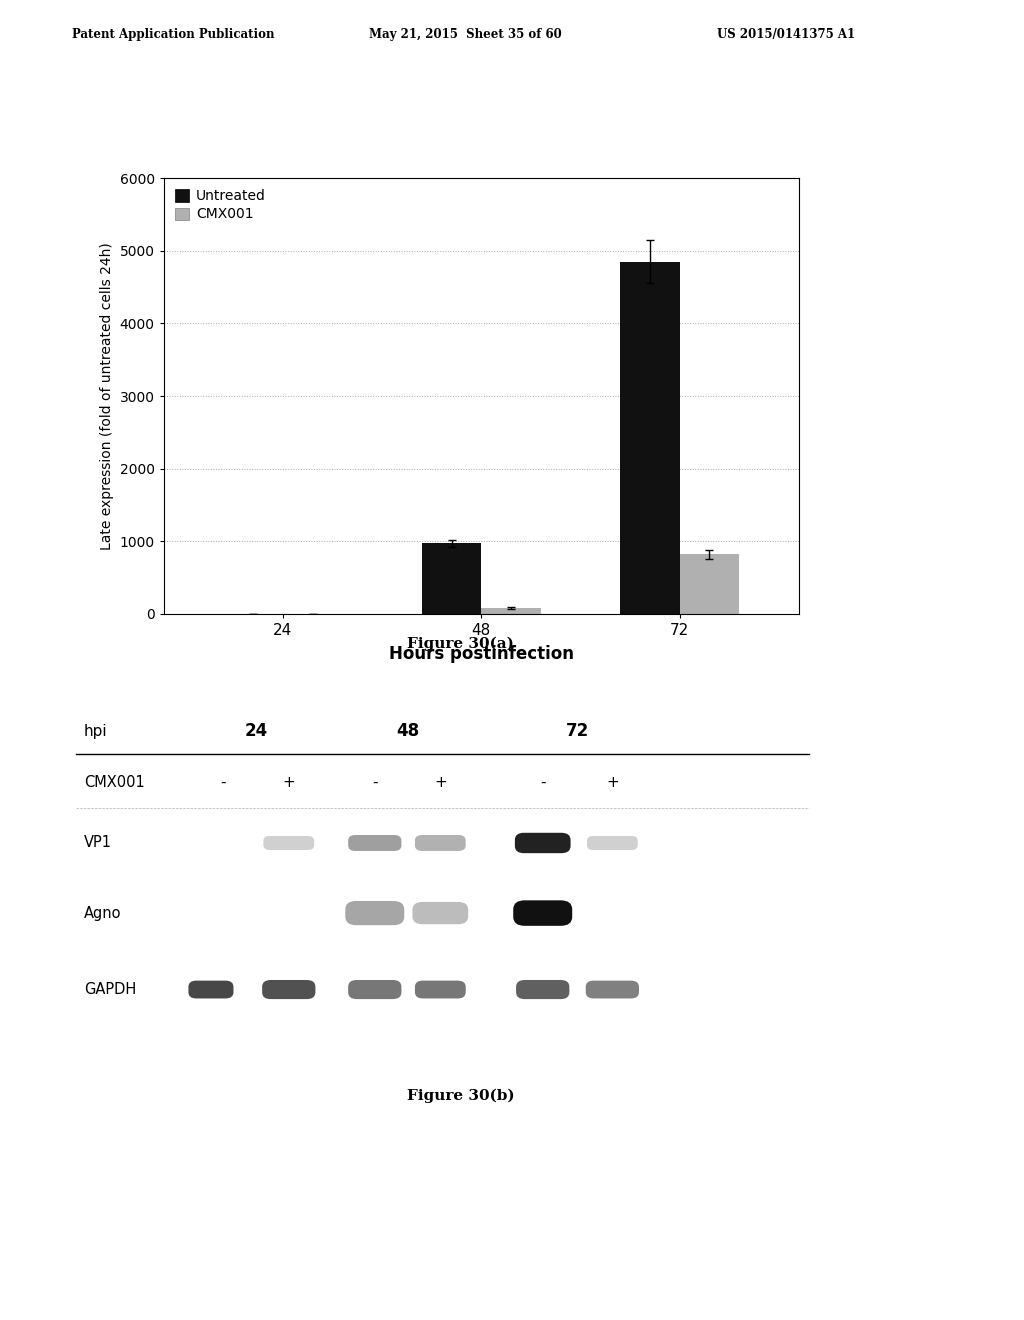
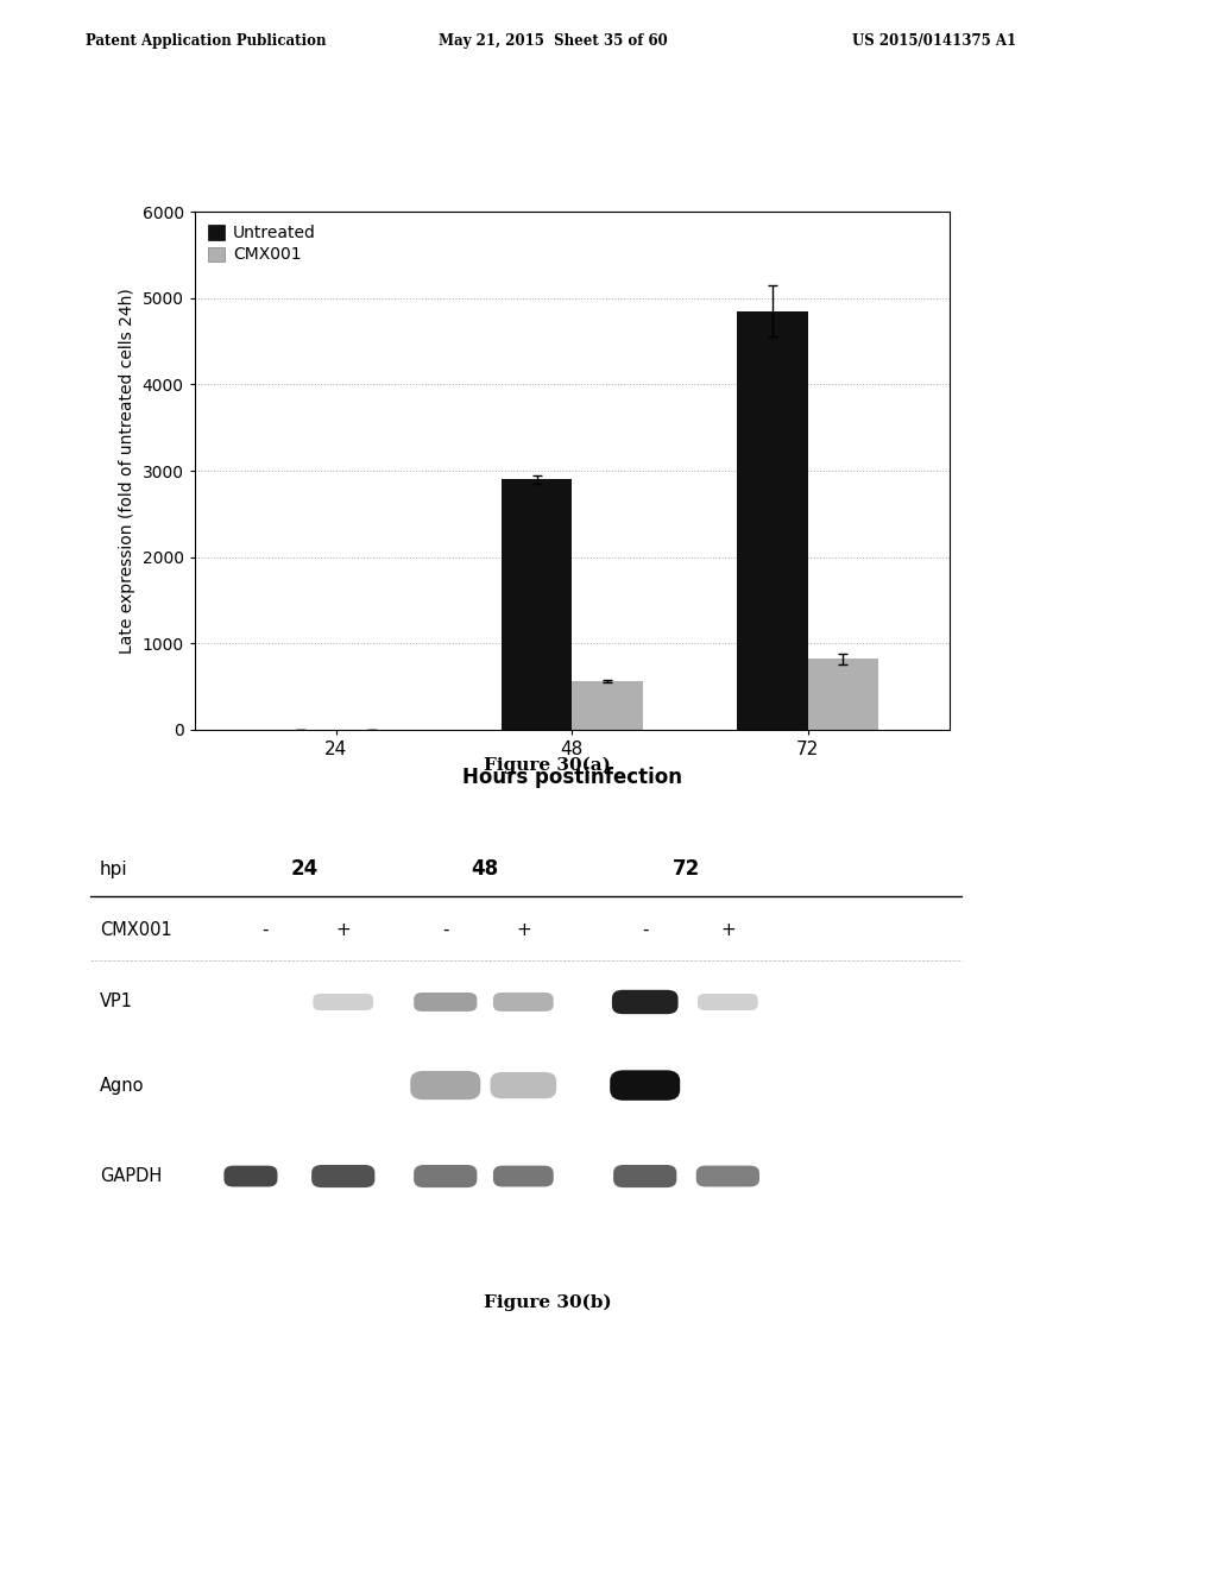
Untreated/48: 970 -> 2900
CMX001/48: 80 -> 560
